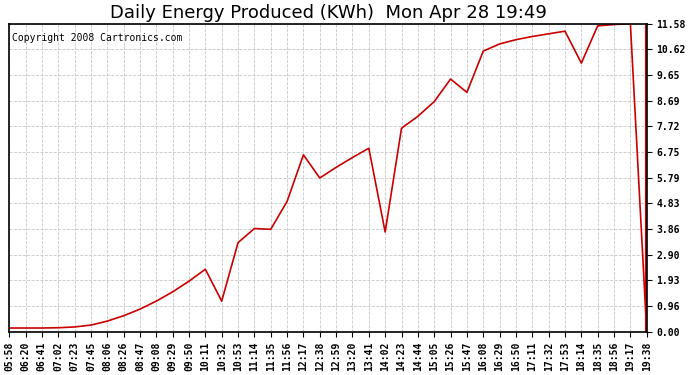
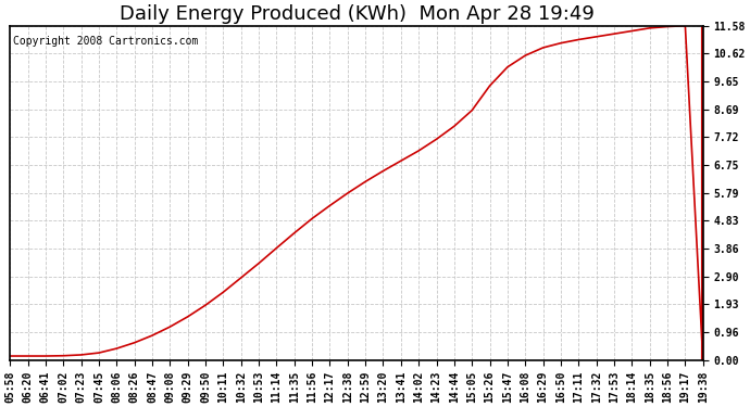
10:32: 1.15 -> 2.85
11:35: 3.85 -> 4.40
12:17: 6.65 -> 5.35
14:02: 3.75 -> 7.25
15:47: 9.00 -> 10.15
18:14: 10.10 -> 11.40
